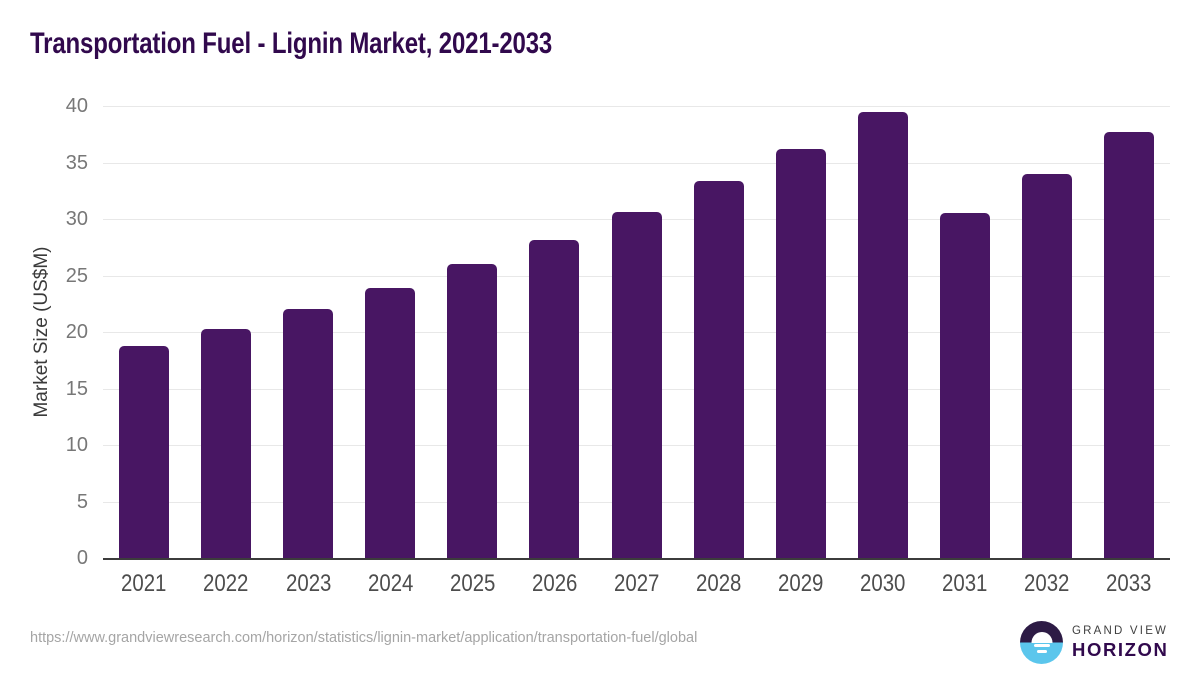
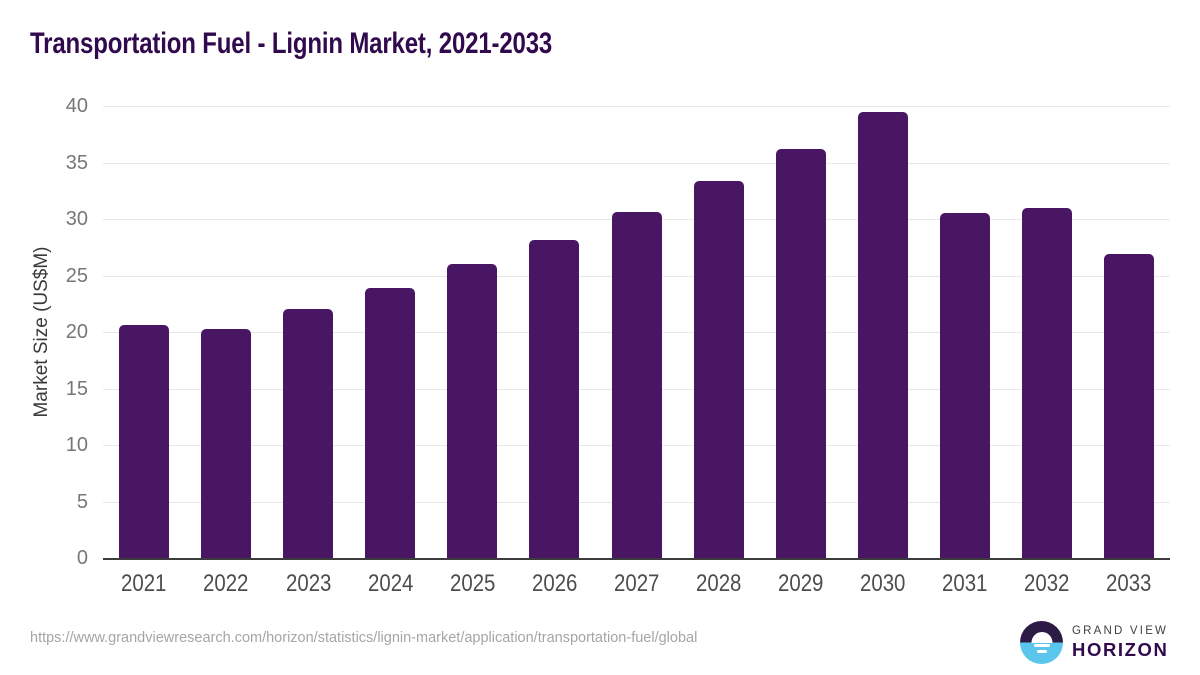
2021: 18.8 -> 20.6
2032: 34.0 -> 31.0
2033: 37.7 -> 26.9
